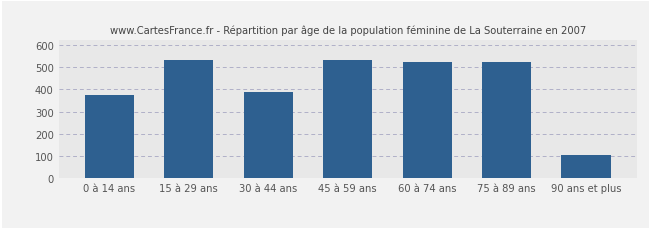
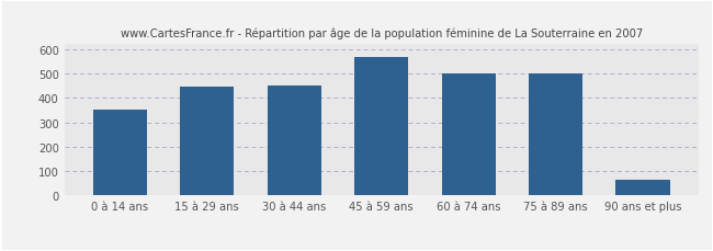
0 à 14 ans: 375 -> 350
15 à 29 ans: 530 -> 445
30 à 44 ans: 390 -> 450
45 à 59 ans: 530 -> 570
60 à 74 ans: 525 -> 500
75 à 89 ans: 525 -> 500
90 ans et plus: 105 -> 65
